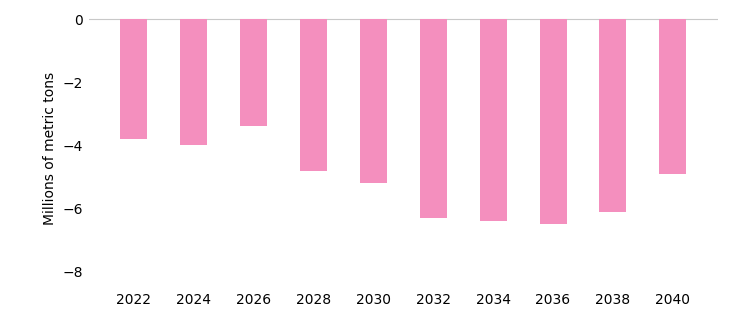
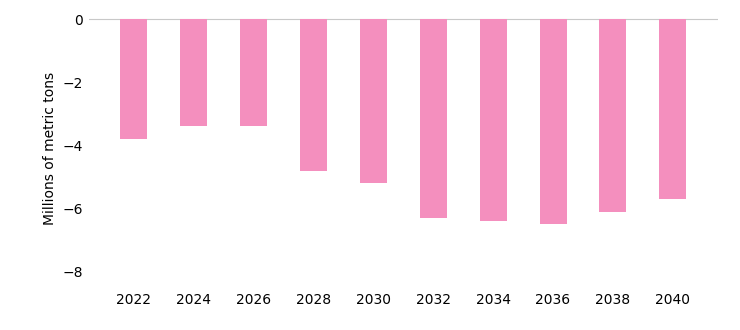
2024: -4.0 -> -3.4
2040: -4.9 -> -5.7
